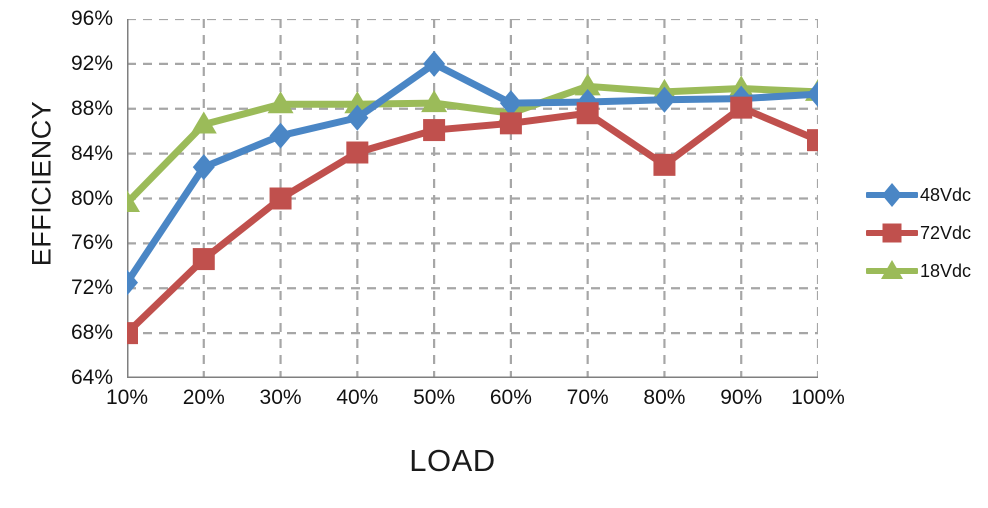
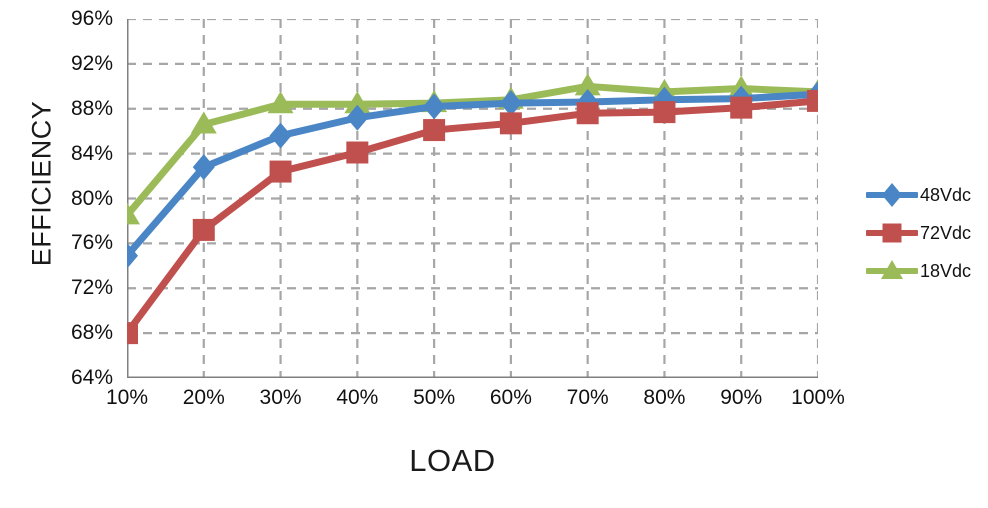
48Vdc/10%: 72.5% -> 74.9%
18Vdc/10%: 79.6% -> 78.5%
72Vdc/20%: 74.6% -> 77.2%
72Vdc/30%: 80.0% -> 82.4%
48Vdc/50%: 92.0% -> 88.2%
18Vdc/60%: 87.6% -> 88.8%
72Vdc/80%: 83.0% -> 87.7%
72Vdc/100%: 85.2% -> 88.7%
